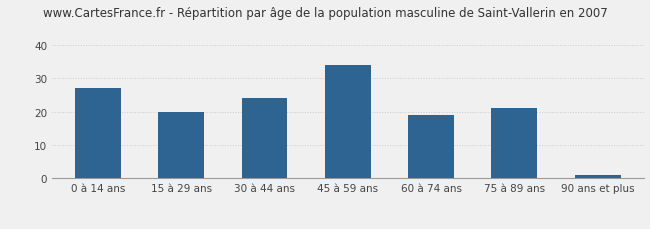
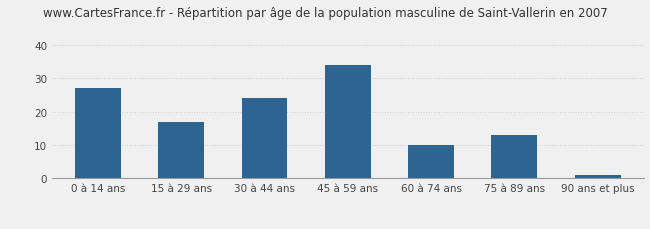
15 à 29 ans: 20 -> 17
60 à 74 ans: 19 -> 10
75 à 89 ans: 21 -> 13
